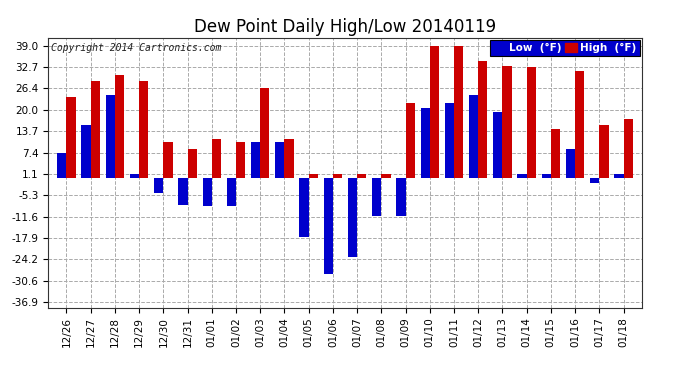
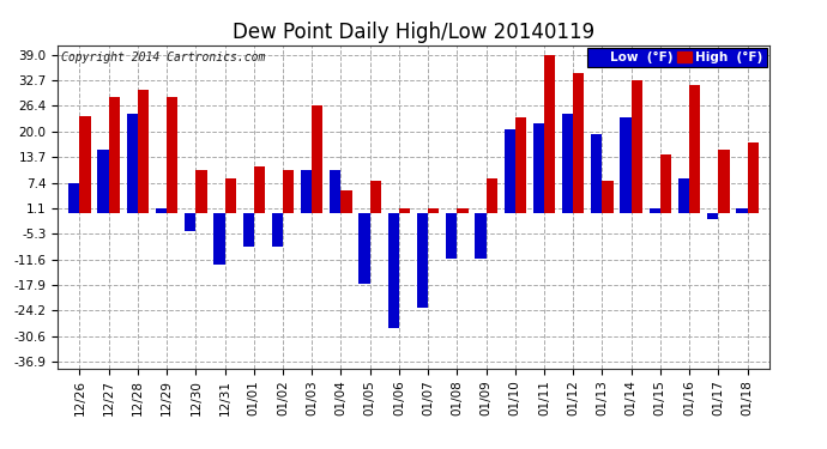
Low (°F)/12/31: -8.0 -> -13.0
High (°F)/01/04: 11.5 -> 5.5
High (°F)/01/05: 1.1 -> 8.0
High (°F)/01/09: 22.0 -> 8.5
High (°F)/01/10: 39.0 -> 23.5
High (°F)/01/13: 33.0 -> 8.0
Low (°F)/01/14: 1.1 -> 23.5
